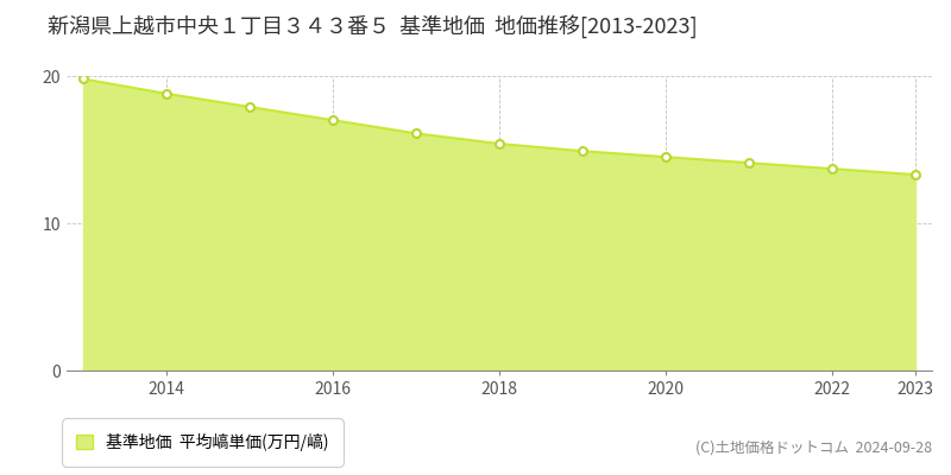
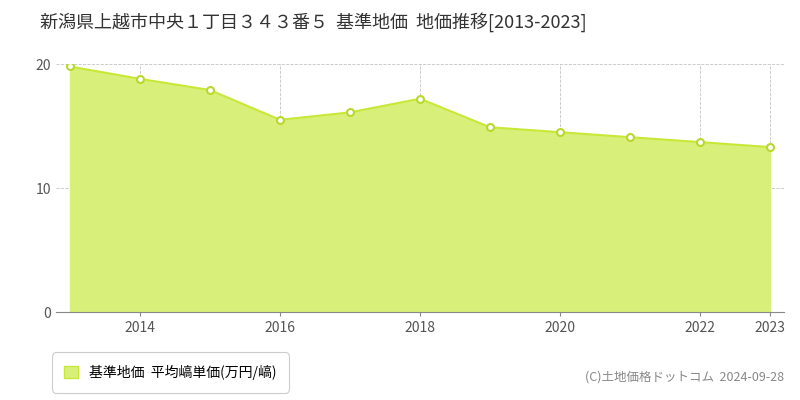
2016: 17.0 -> 15.5
2018: 15.4 -> 17.2
